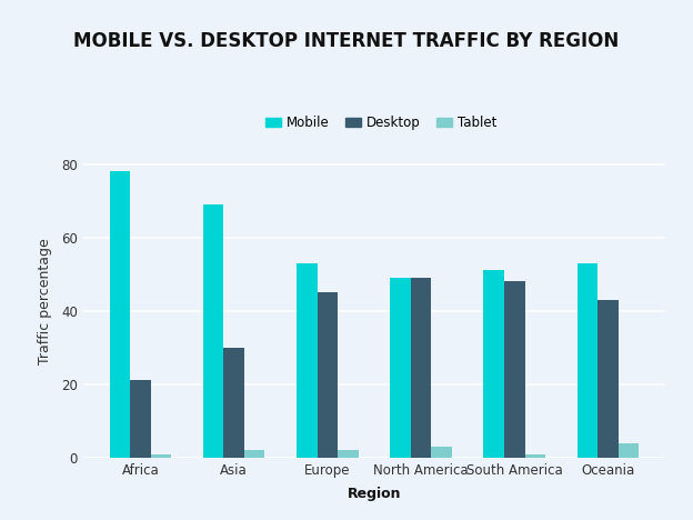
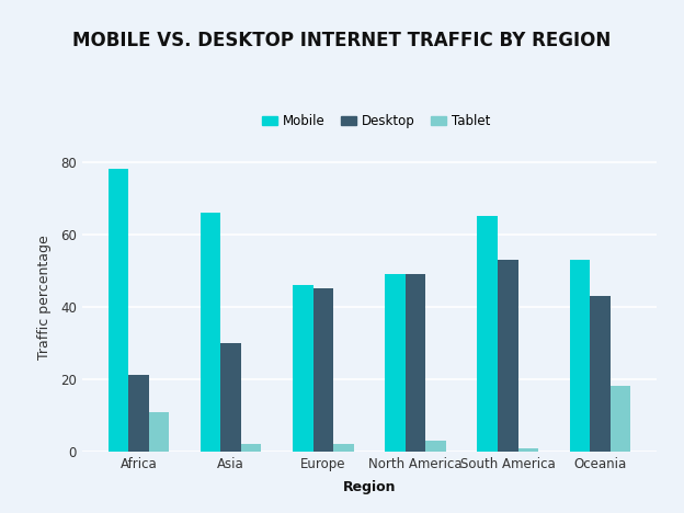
Tablet/Africa: 1 -> 11
Mobile/Asia: 69 -> 66
Mobile/Europe: 53 -> 46
Mobile/South America: 51 -> 65
Desktop/South America: 48 -> 53
Tablet/Oceania: 4 -> 18
